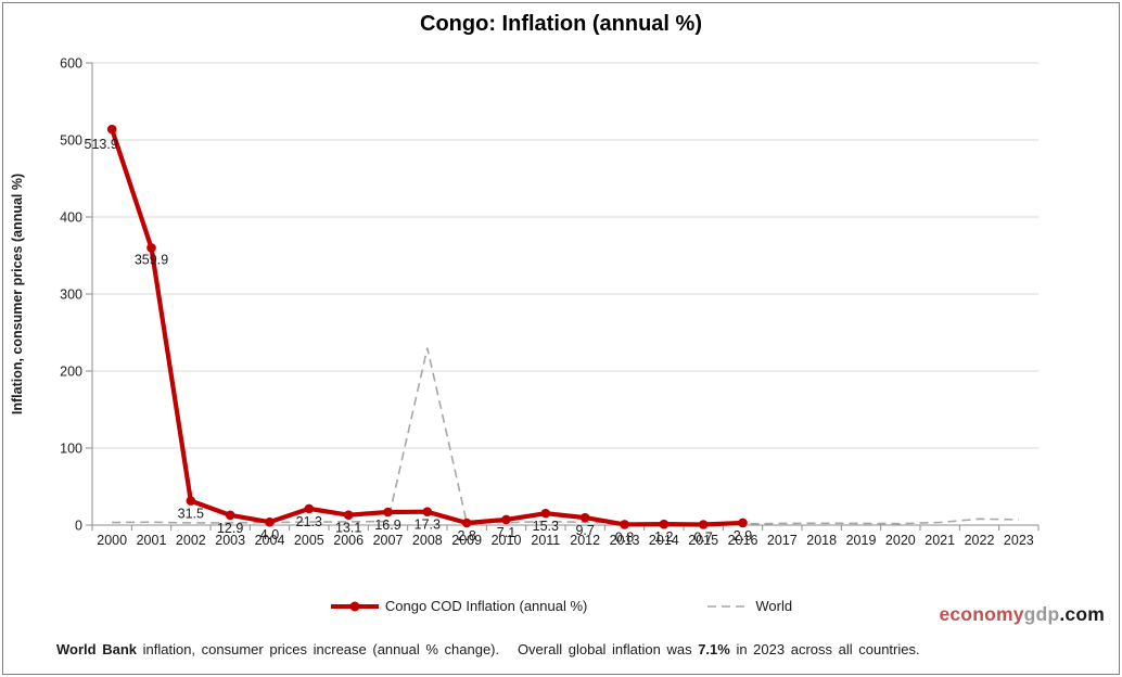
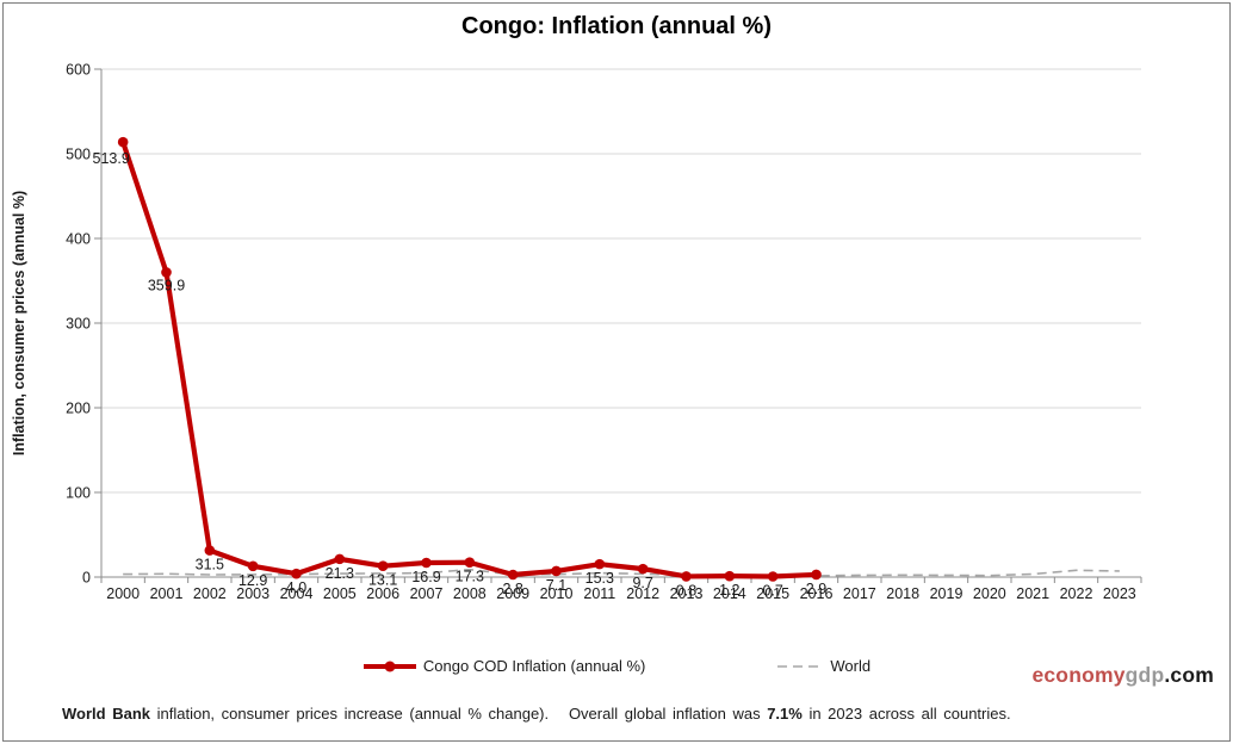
World/2008: 230 -> 10
